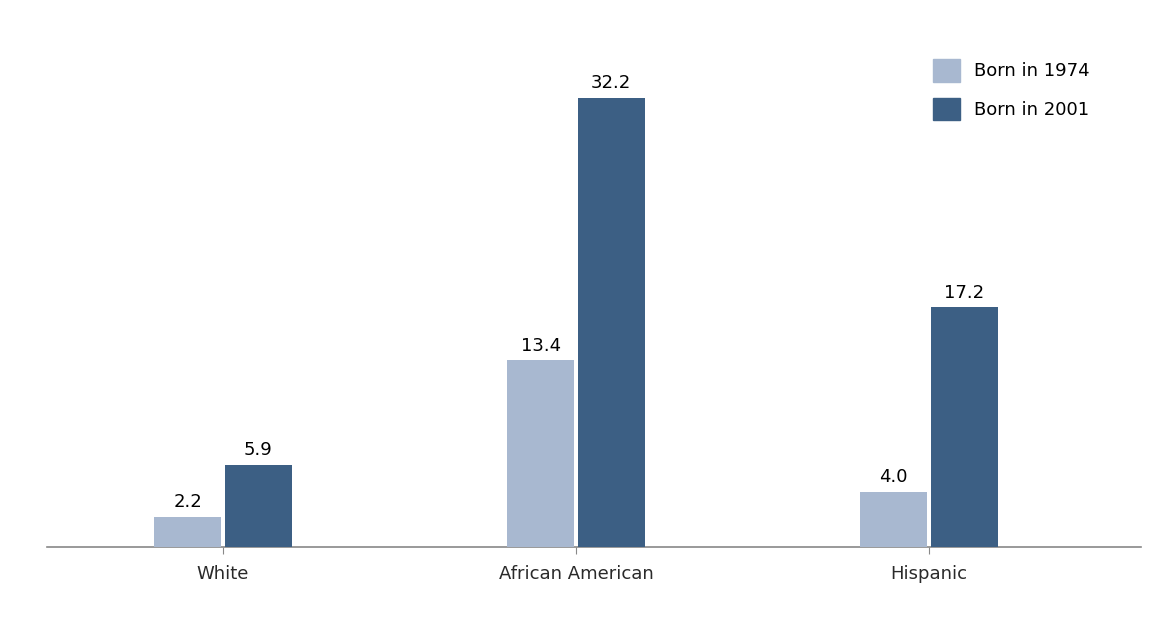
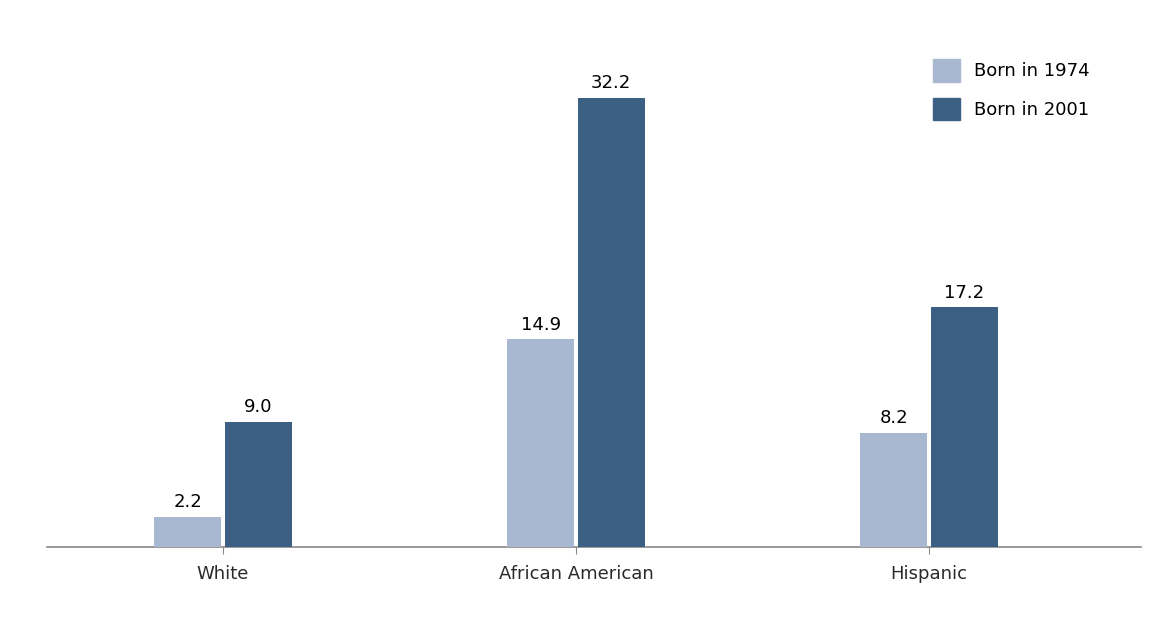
Born in 2001/White: 5.9 -> 9.0
Born in 1974/African American: 13.4 -> 14.9
Born in 1974/Hispanic: 4.0 -> 8.2
